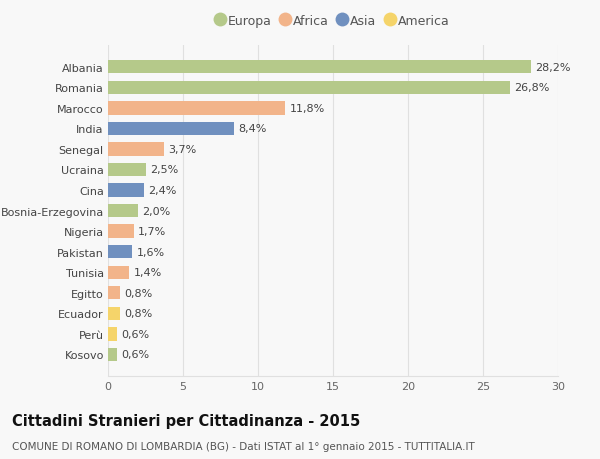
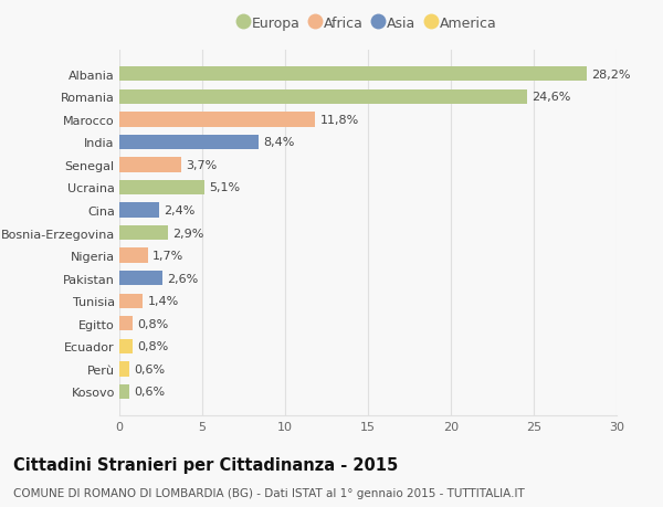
Romania: 26,8% -> 24,6%
Ucraina: 2,5% -> 5,1%
Bosnia-Erzegovina: 2,0% -> 2,9%
Pakistan: 1,6% -> 2,6%
